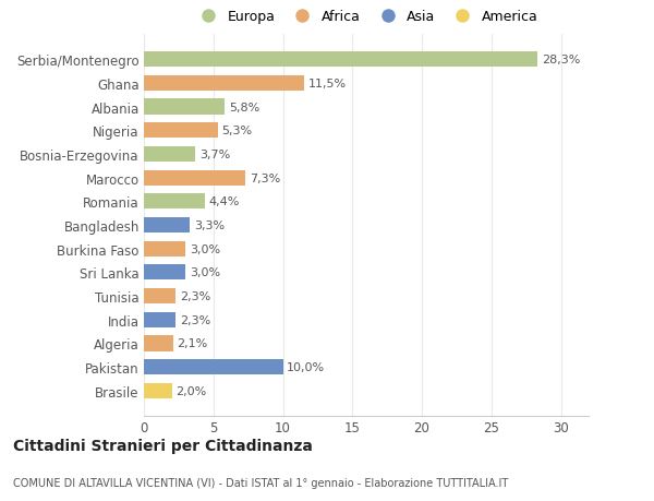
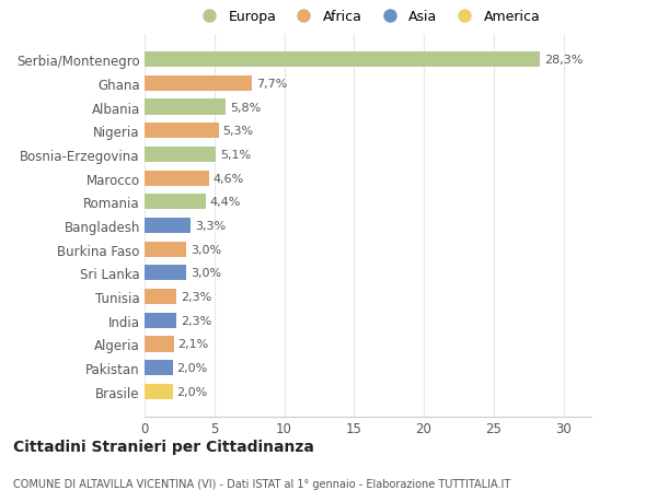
Ghana: 11,5% -> 7,7%
Bosnia-Erzegovina: 3,7% -> 5,1%
Marocco: 7,3% -> 4,6%
Pakistan: 10,0% -> 2,0%
